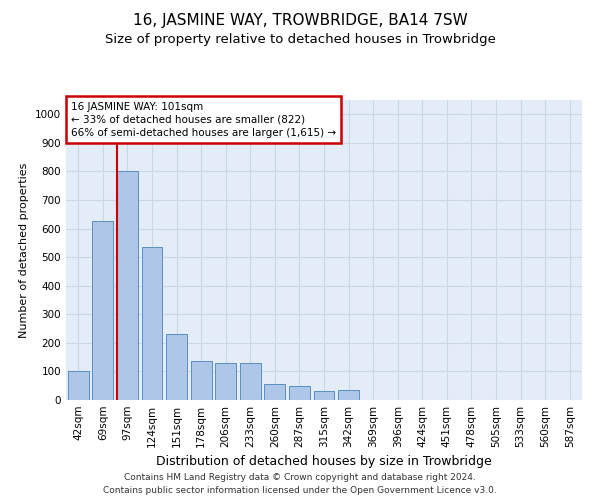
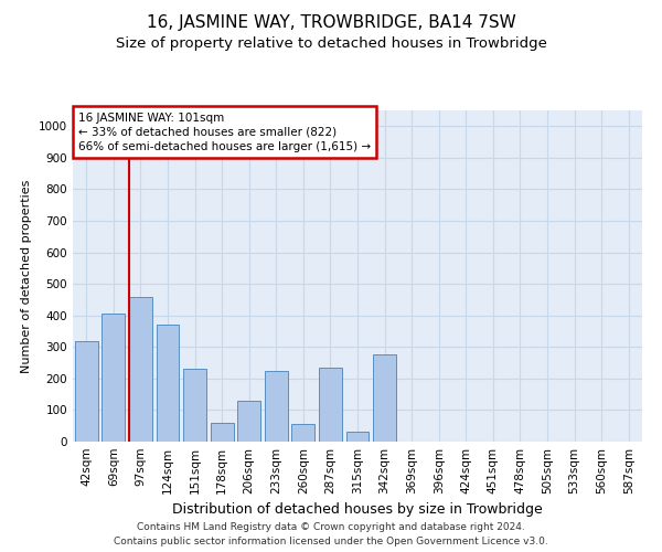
42sqm: 100 -> 320
69sqm: 625 -> 405
97sqm: 800 -> 460
124sqm: 535 -> 370
178sqm: 135 -> 60
233sqm: 130 -> 225
287sqm: 50 -> 235
342sqm: 35 -> 275
